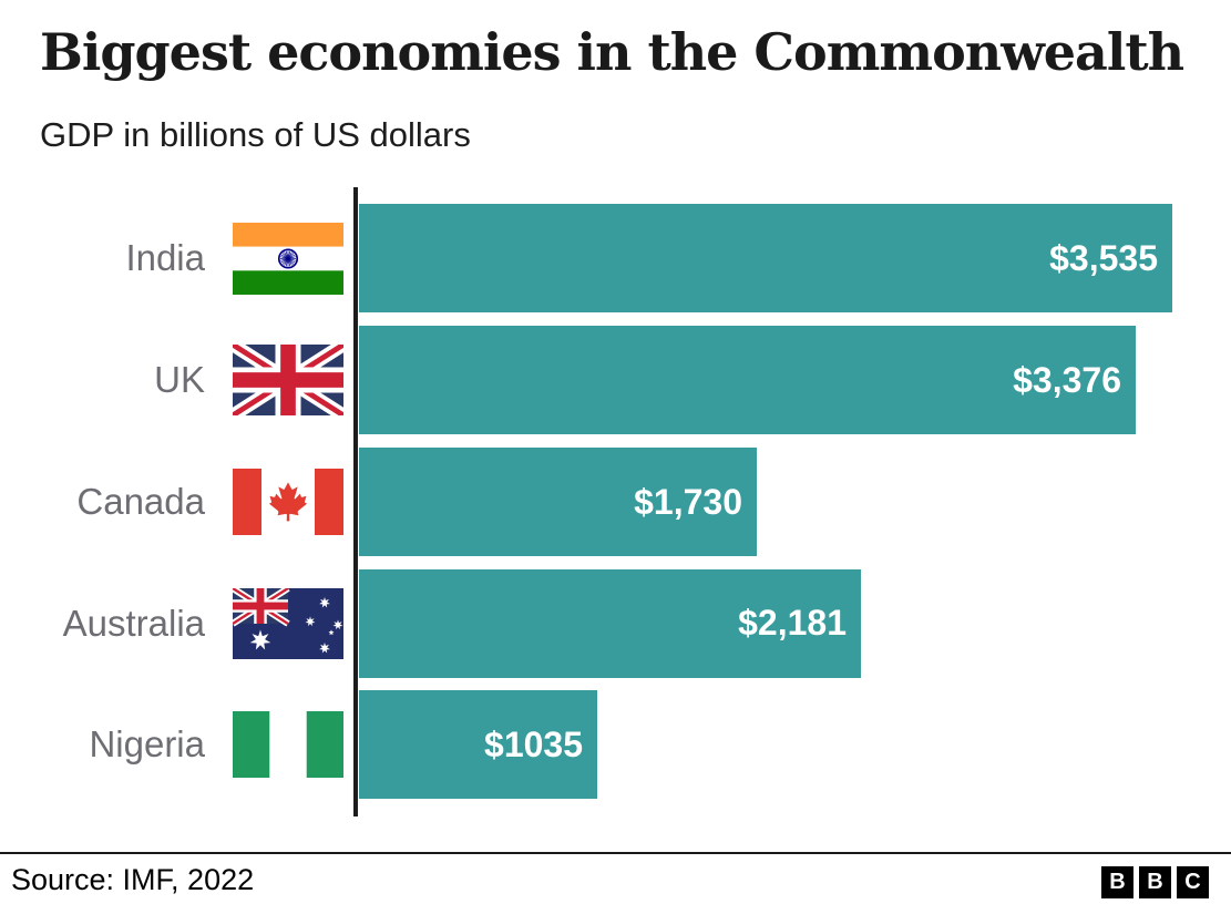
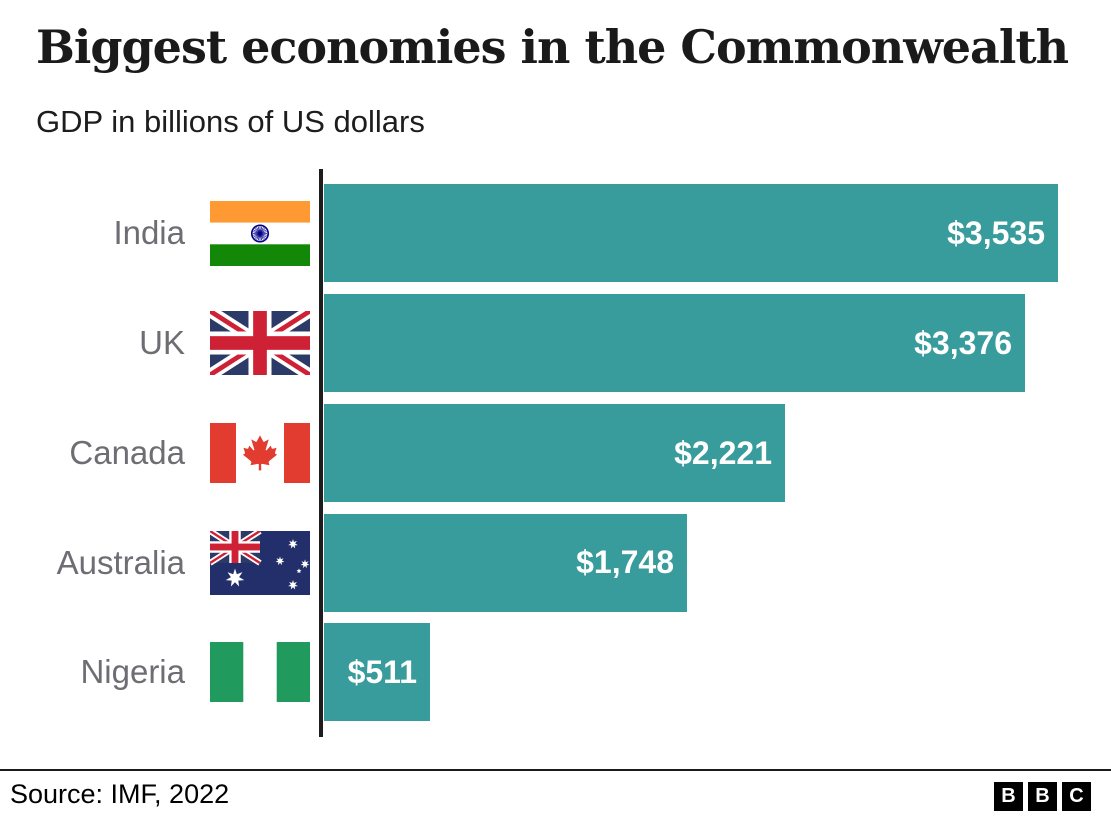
Canada: $1,730 -> $2,221
Australia: $2,181 -> $1,748
Nigeria: $1035 -> $511
